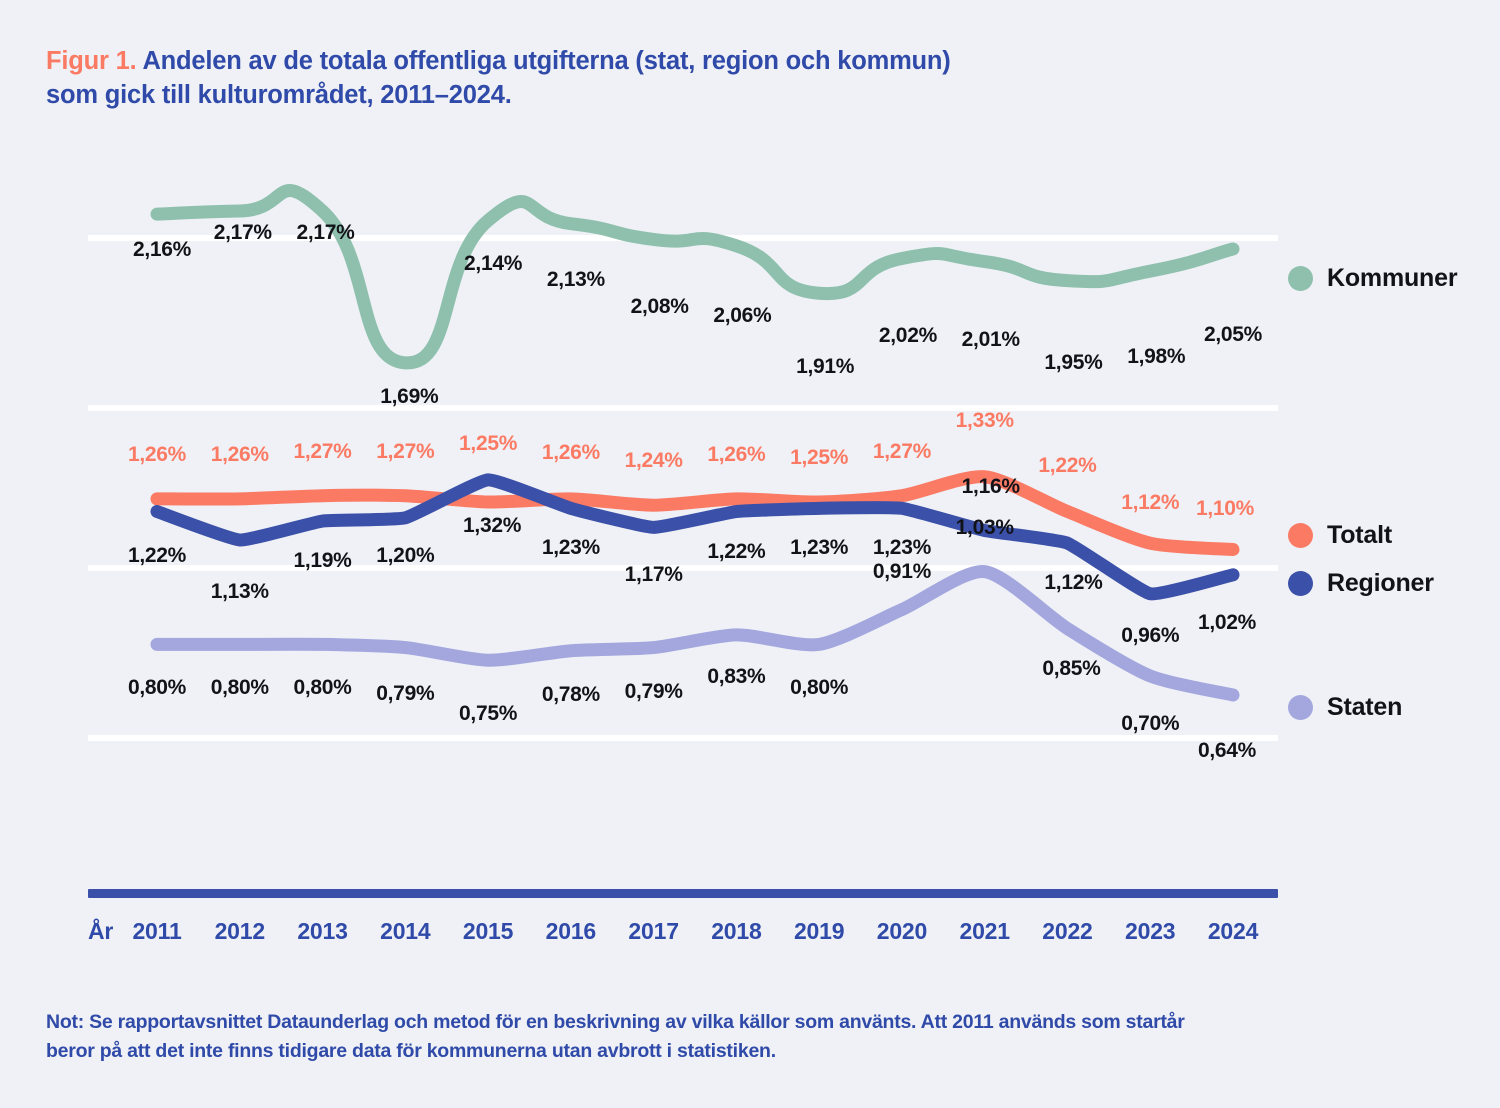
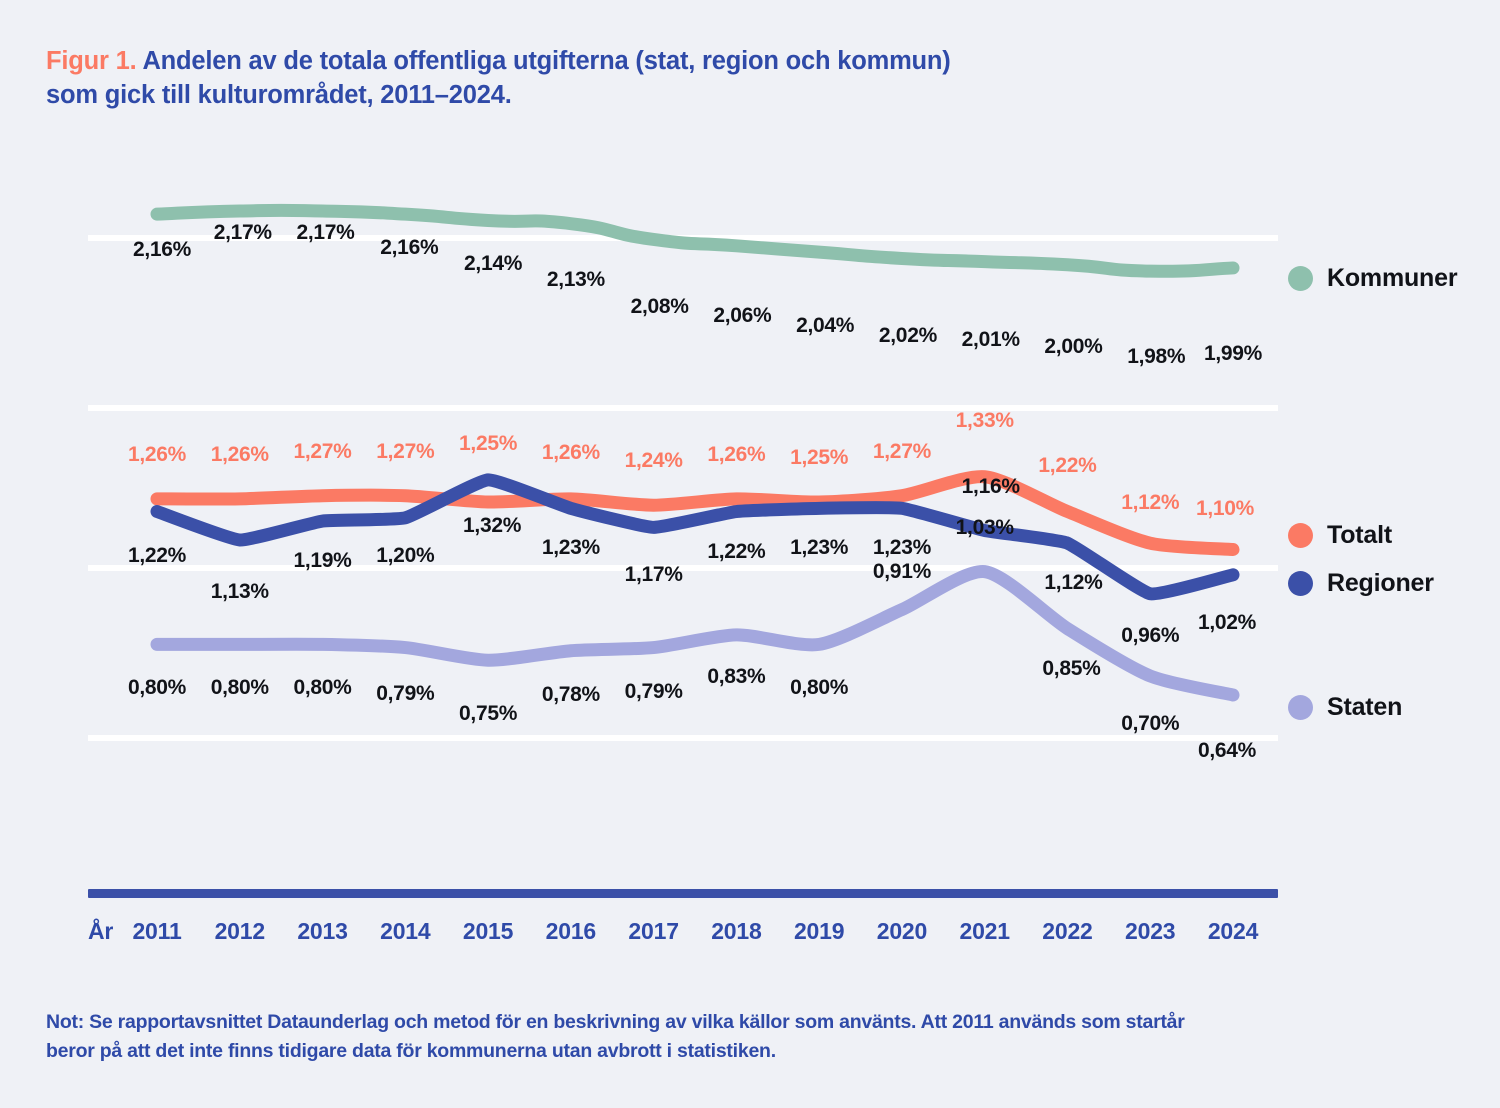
Kommuner/2014: 1,69% -> 2,16%
Kommuner/2019: 1,91% -> 2,04%
Kommuner/2022: 1,95% -> 2,00%
Kommuner/2024: 2,05% -> 1,99%
